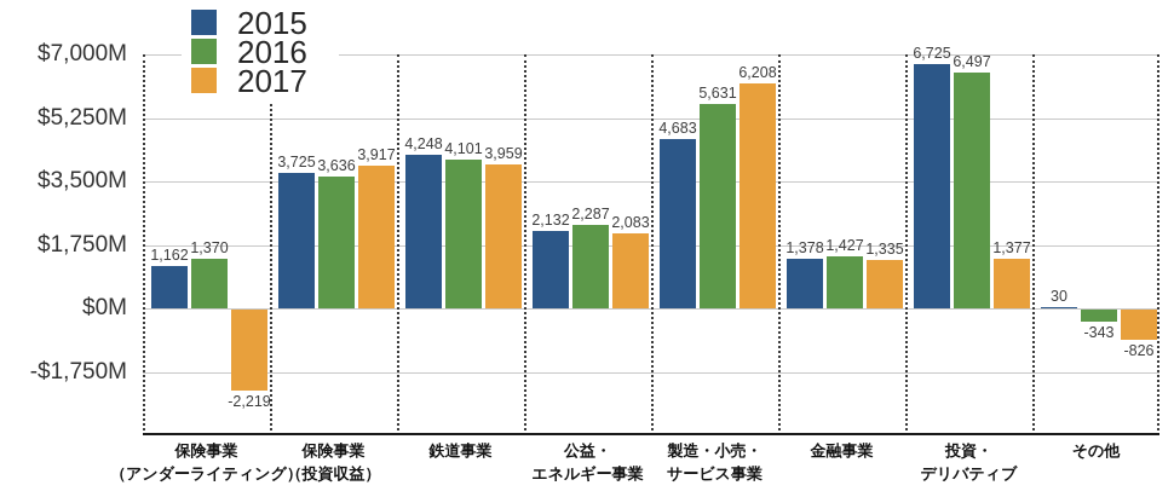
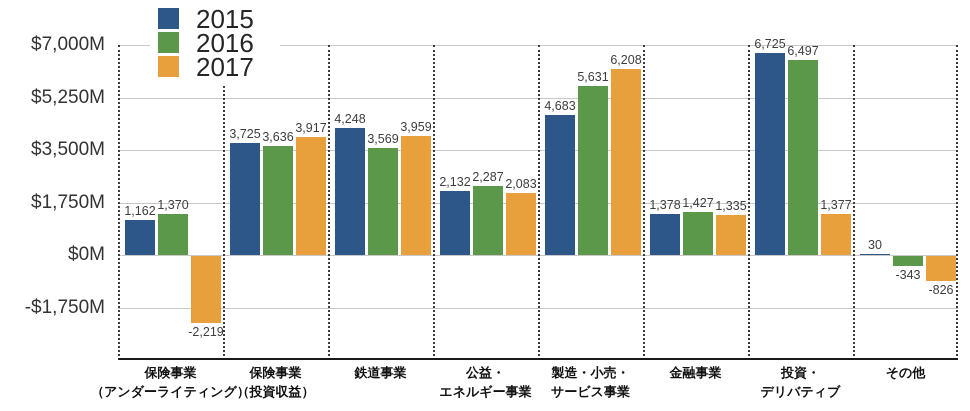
2016/鉄道事業: 4,101 -> 3,569
